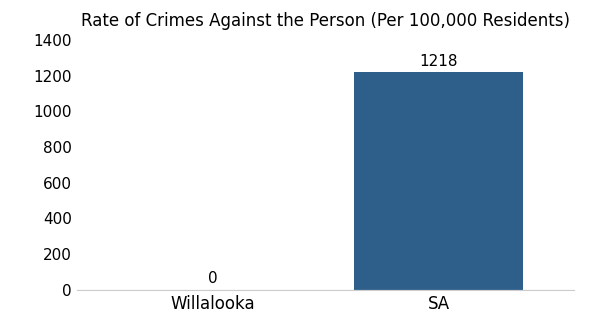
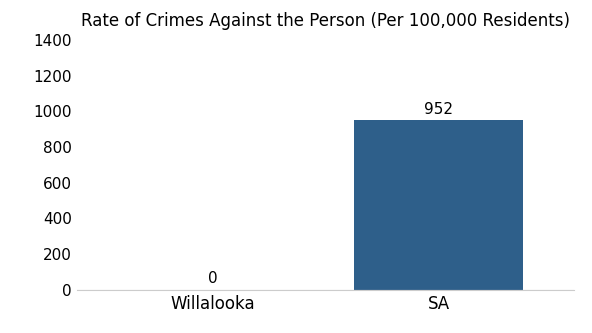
SA: 1218 -> 952
